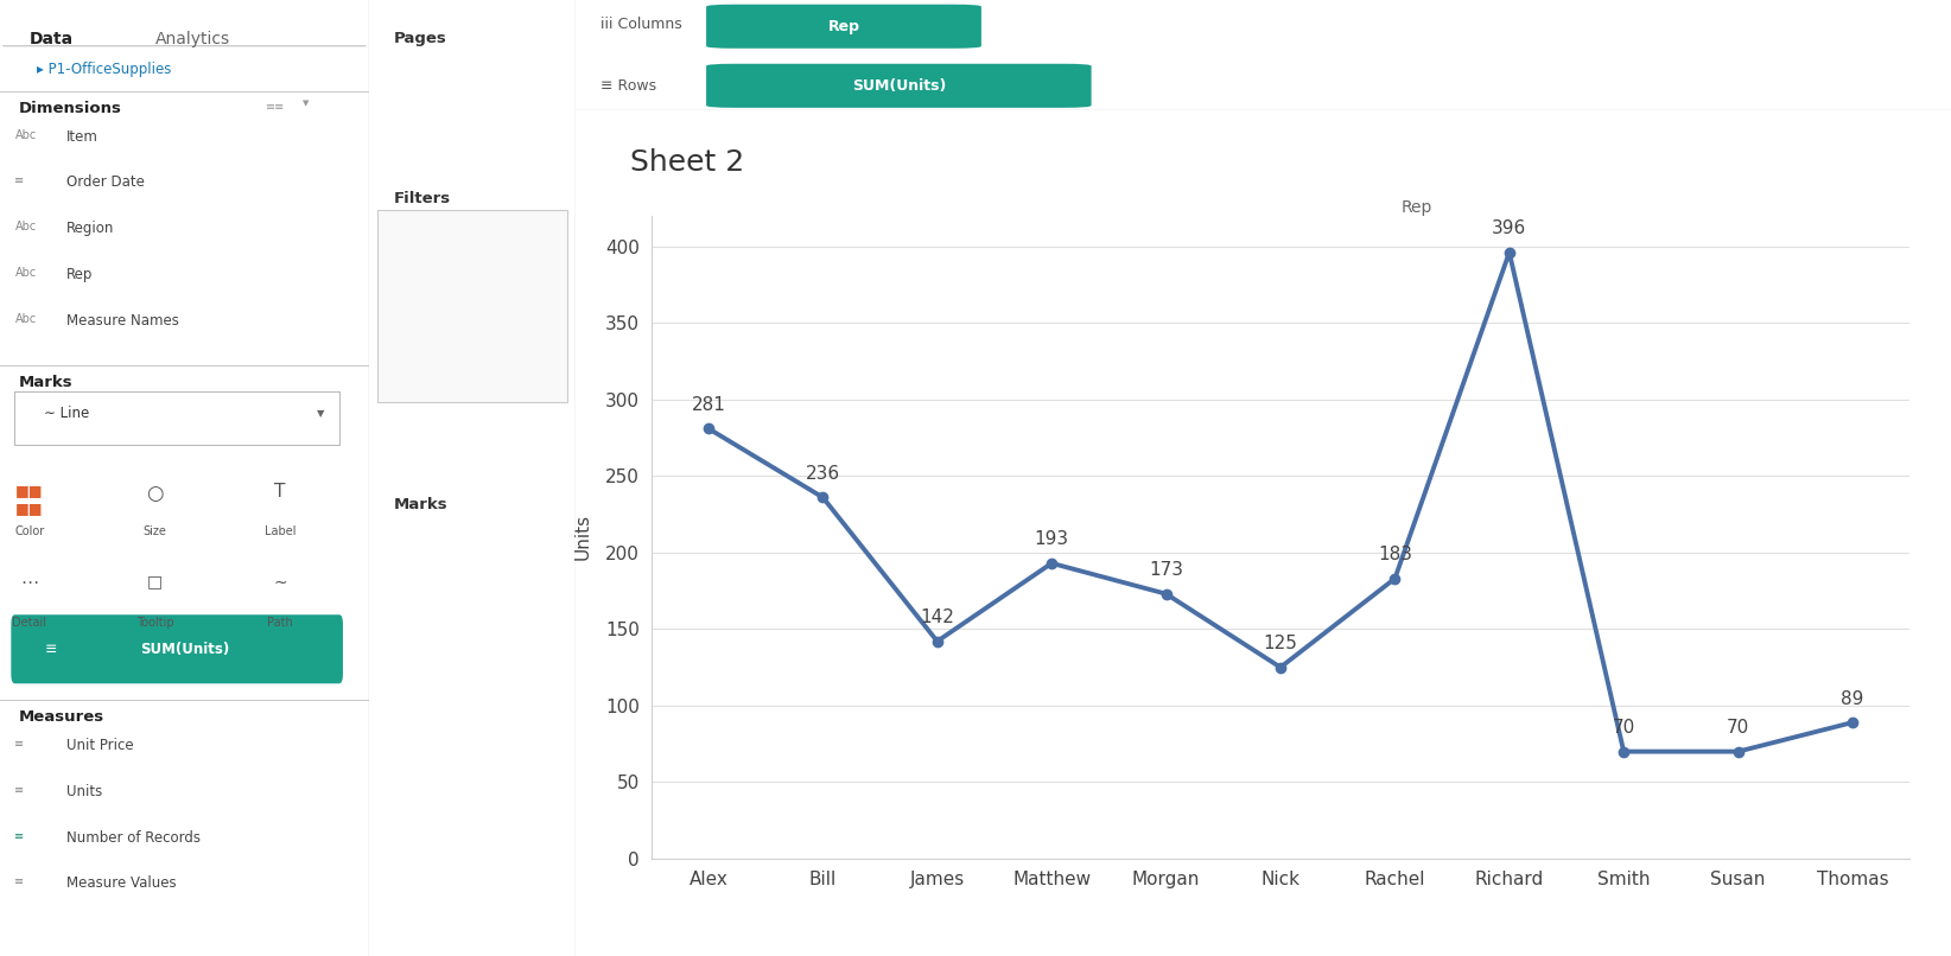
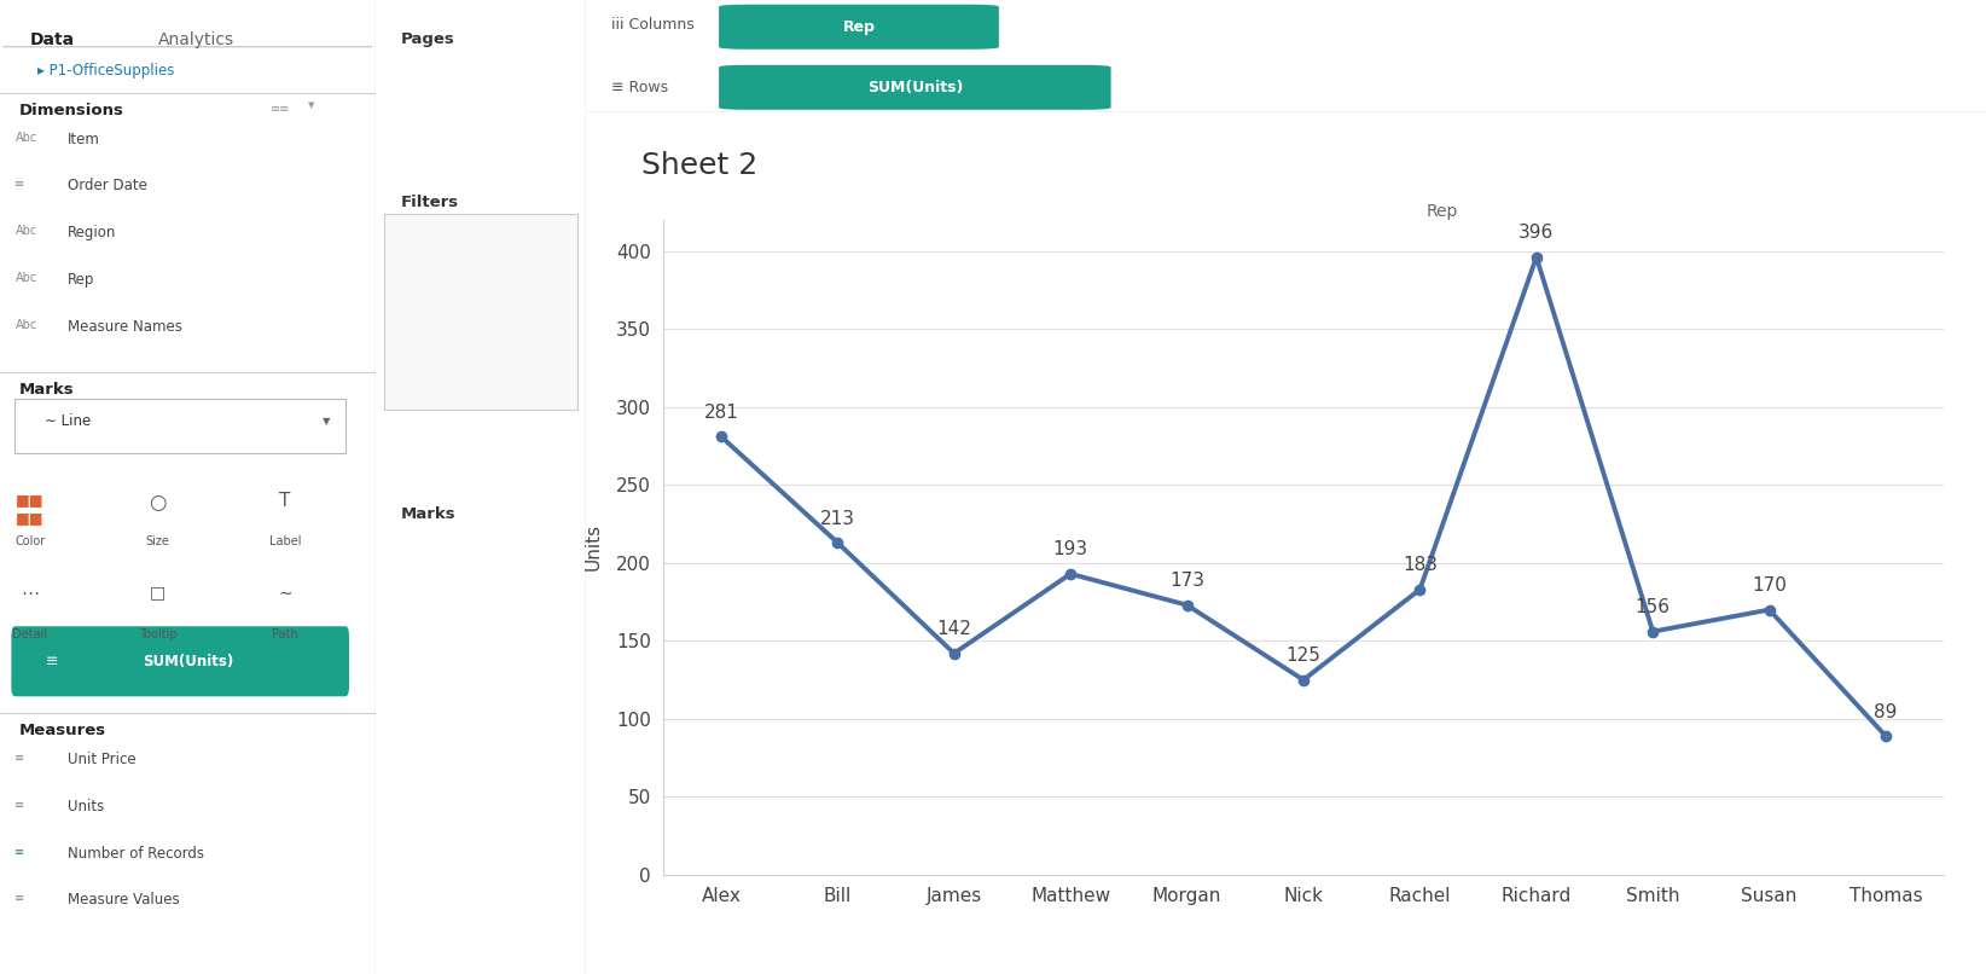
Bill: 236 -> 213
Smith: 70 -> 156
Susan: 70 -> 170
